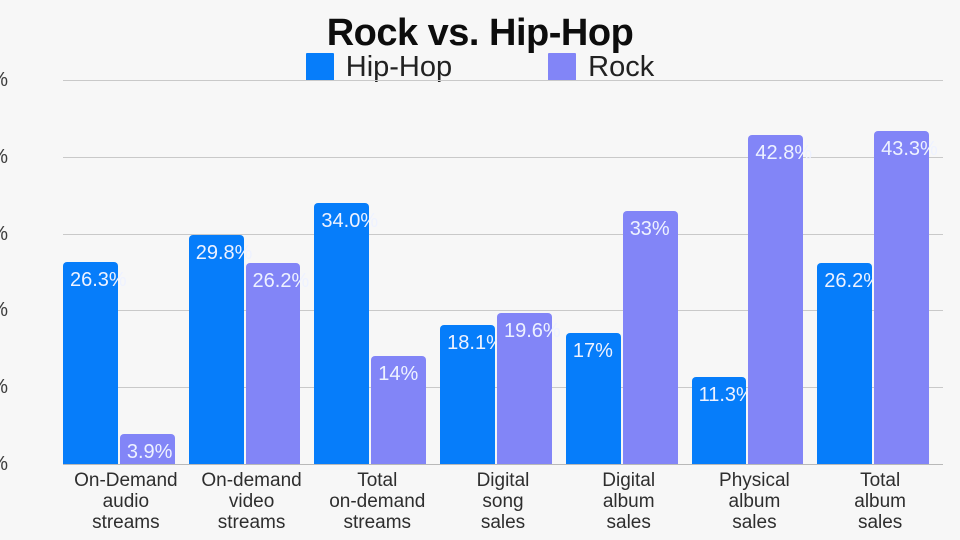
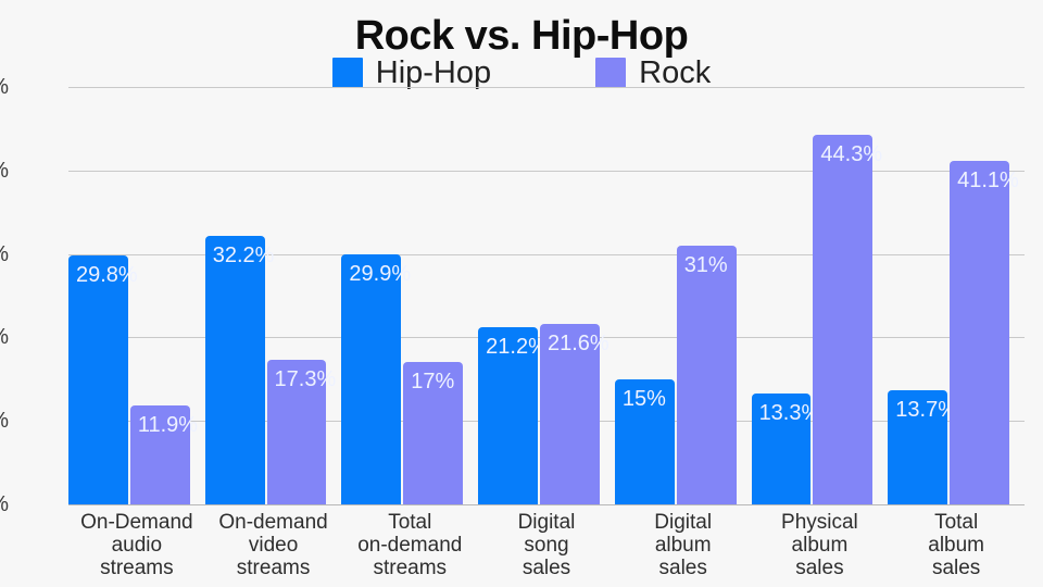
Hip-Hop/On-Demand audio streams: 26.3% -> 29.8%
Rock/On-Demand audio streams: 3.9% -> 11.9%
Hip-Hop/On-demand video streams: 29.8% -> 32.2%
Rock/On-demand video streams: 26.2% -> 17.3%
Hip-Hop/Total on-demand streams: 34.0% -> 29.9%
Rock/Total on-demand streams: 14% -> 17%
Hip-Hop/Digital song sales: 18.1% -> 21.2%
Rock/Digital song sales: 19.6% -> 21.6%
Hip-Hop/Digital album sales: 17% -> 15%
Rock/Digital album sales: 33% -> 31%
Hip-Hop/Physical album sales: 11.3% -> 13.3%
Rock/Physical album sales: 42.8% -> 44.3%
Hip-Hop/Total album sales: 26.2% -> 13.7%
Rock/Total album sales: 43.3% -> 41.1%
